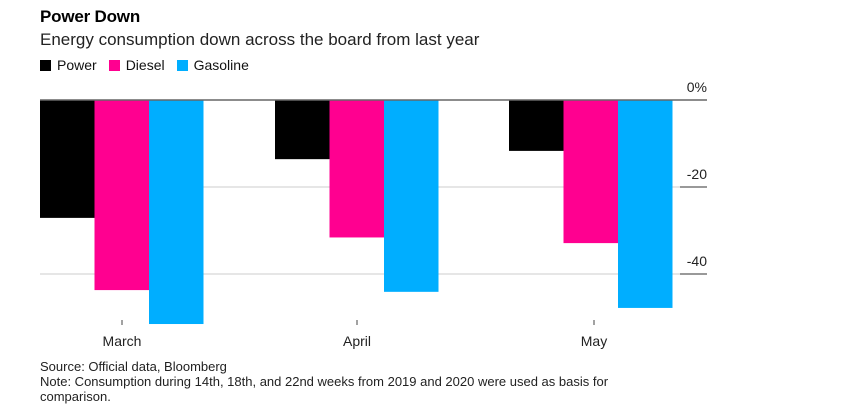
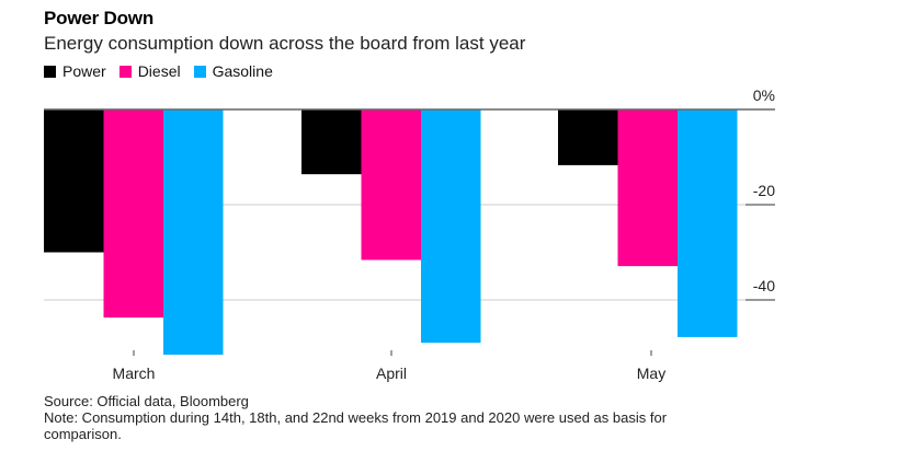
Power/March: -27% -> -30%
Gasoline/April: -44% -> -49%
